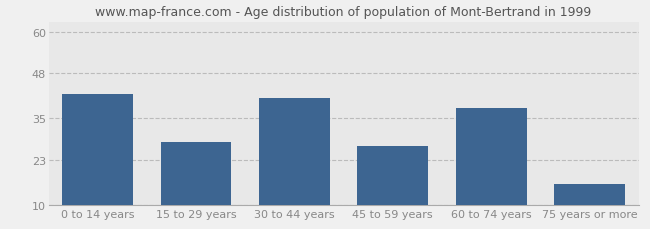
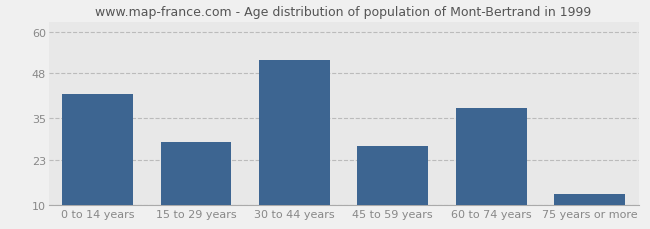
30 to 44 years: 41 -> 52
75 years or more: 16 -> 13
